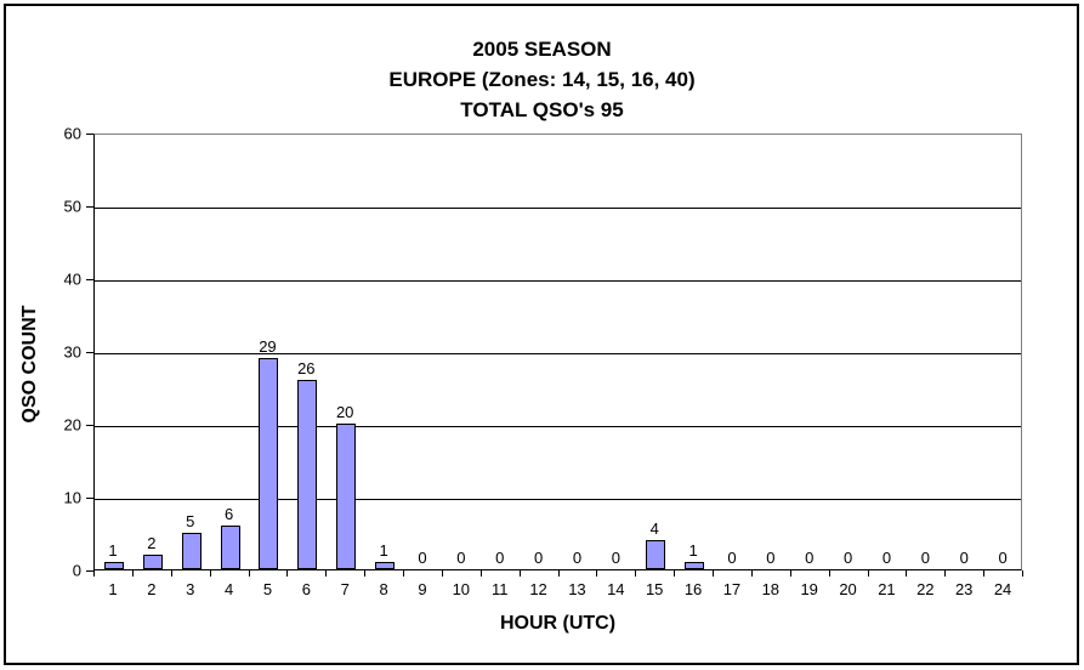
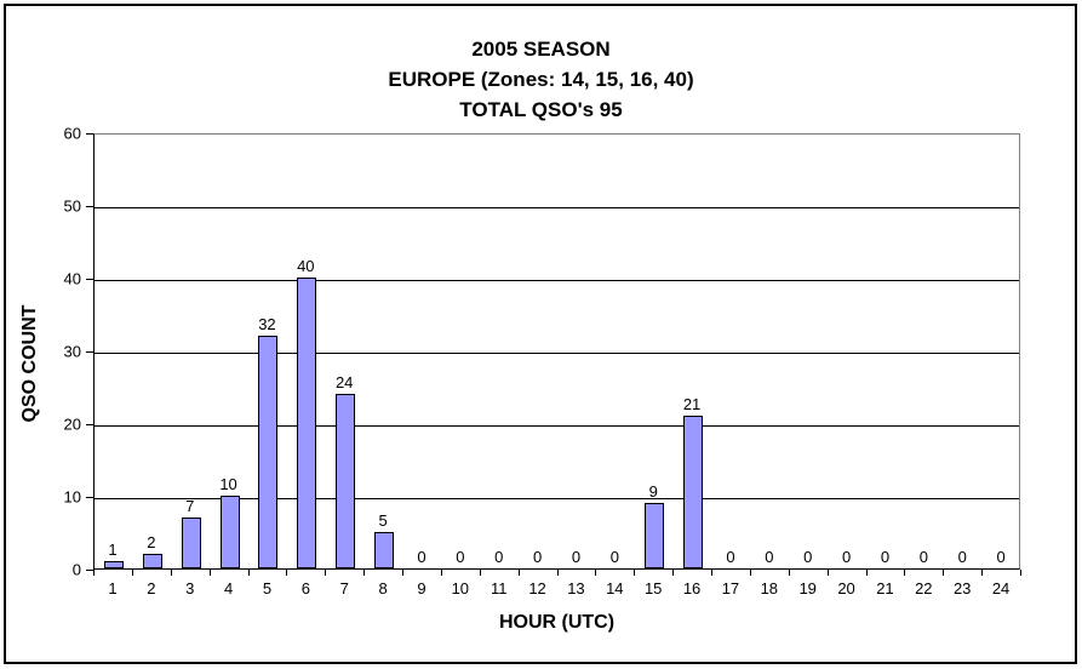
3: 5 -> 7
4: 6 -> 10
5: 29 -> 32
6: 26 -> 40
7: 20 -> 24
8: 1 -> 5
15: 4 -> 9
16: 1 -> 21
